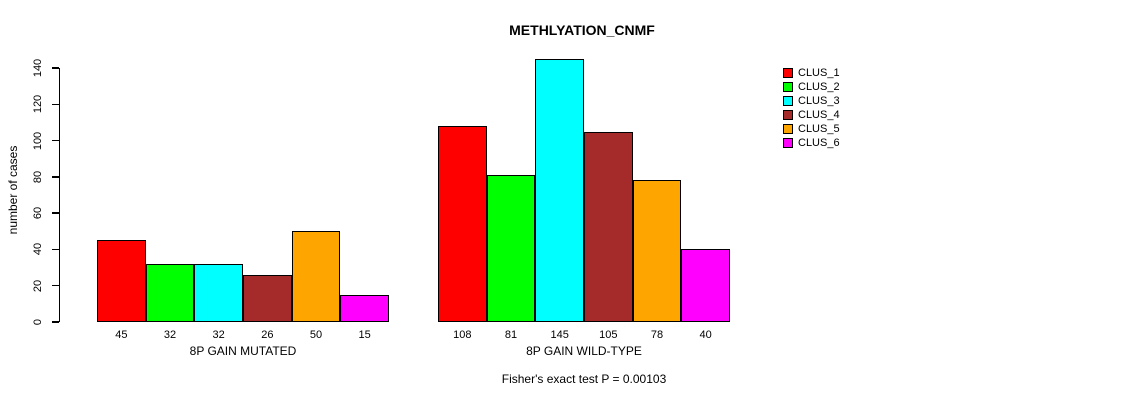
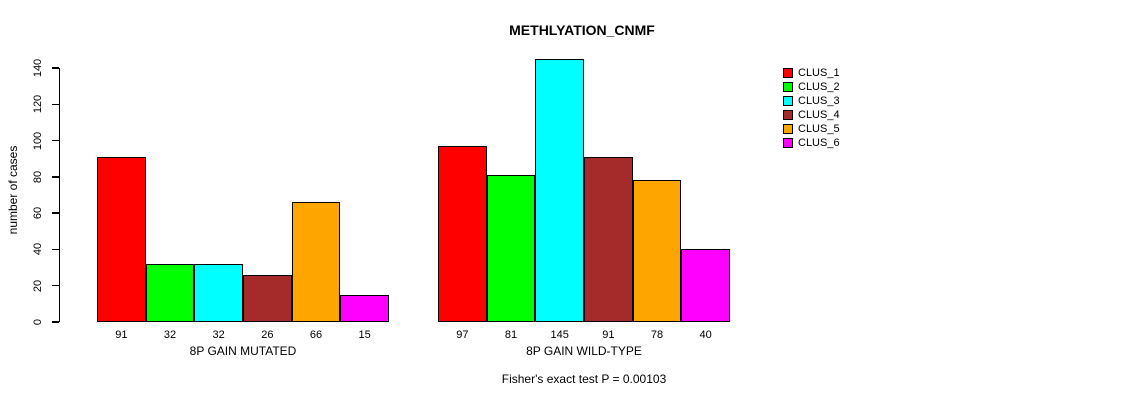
CLUS_1/8P GAIN MUTATED: 45 -> 91
CLUS_5/8P GAIN MUTATED: 50 -> 66
CLUS_1/8P GAIN WILD-TYPE: 108 -> 97
CLUS_4/8P GAIN WILD-TYPE: 105 -> 91
